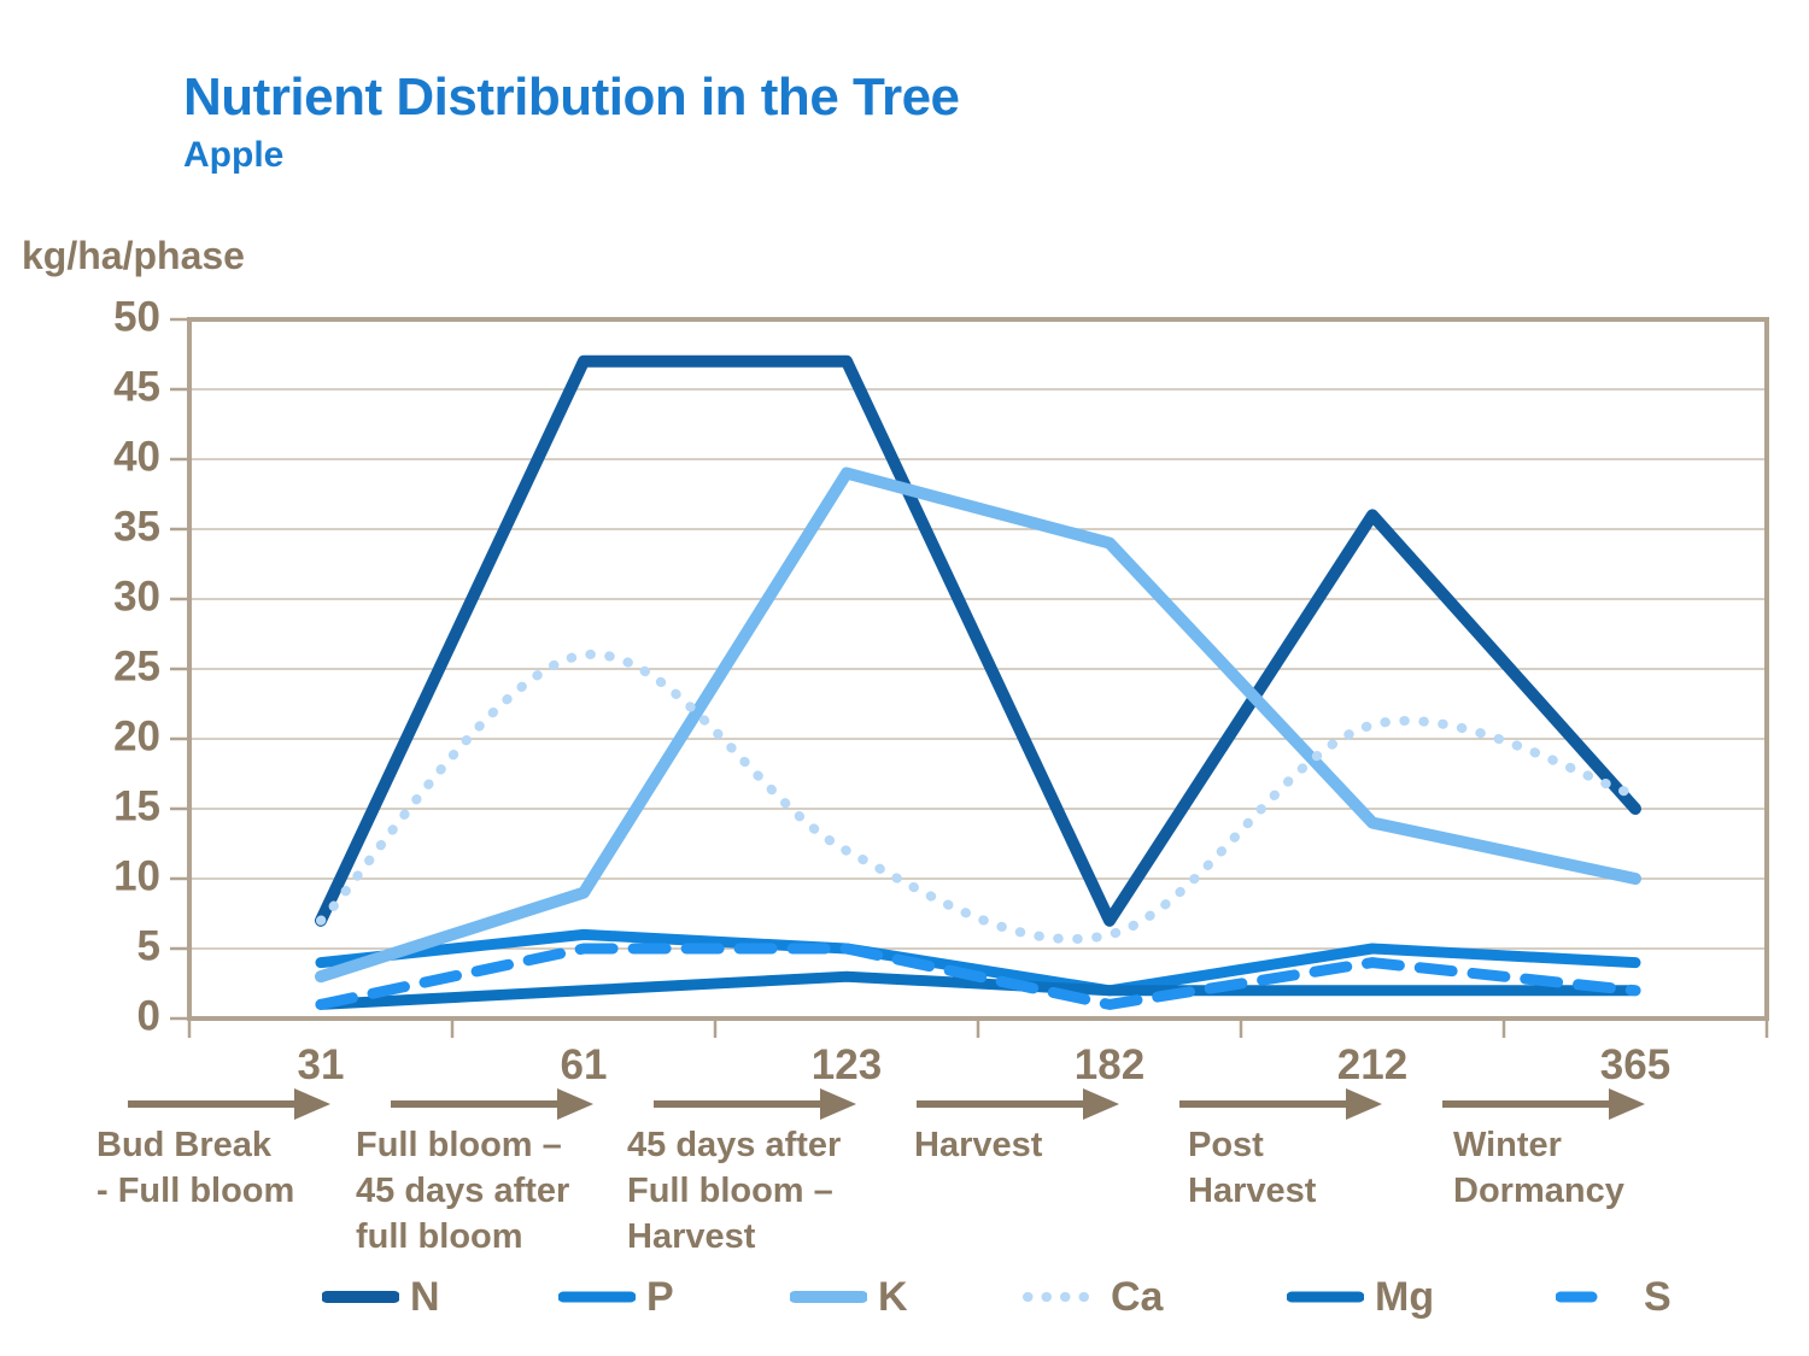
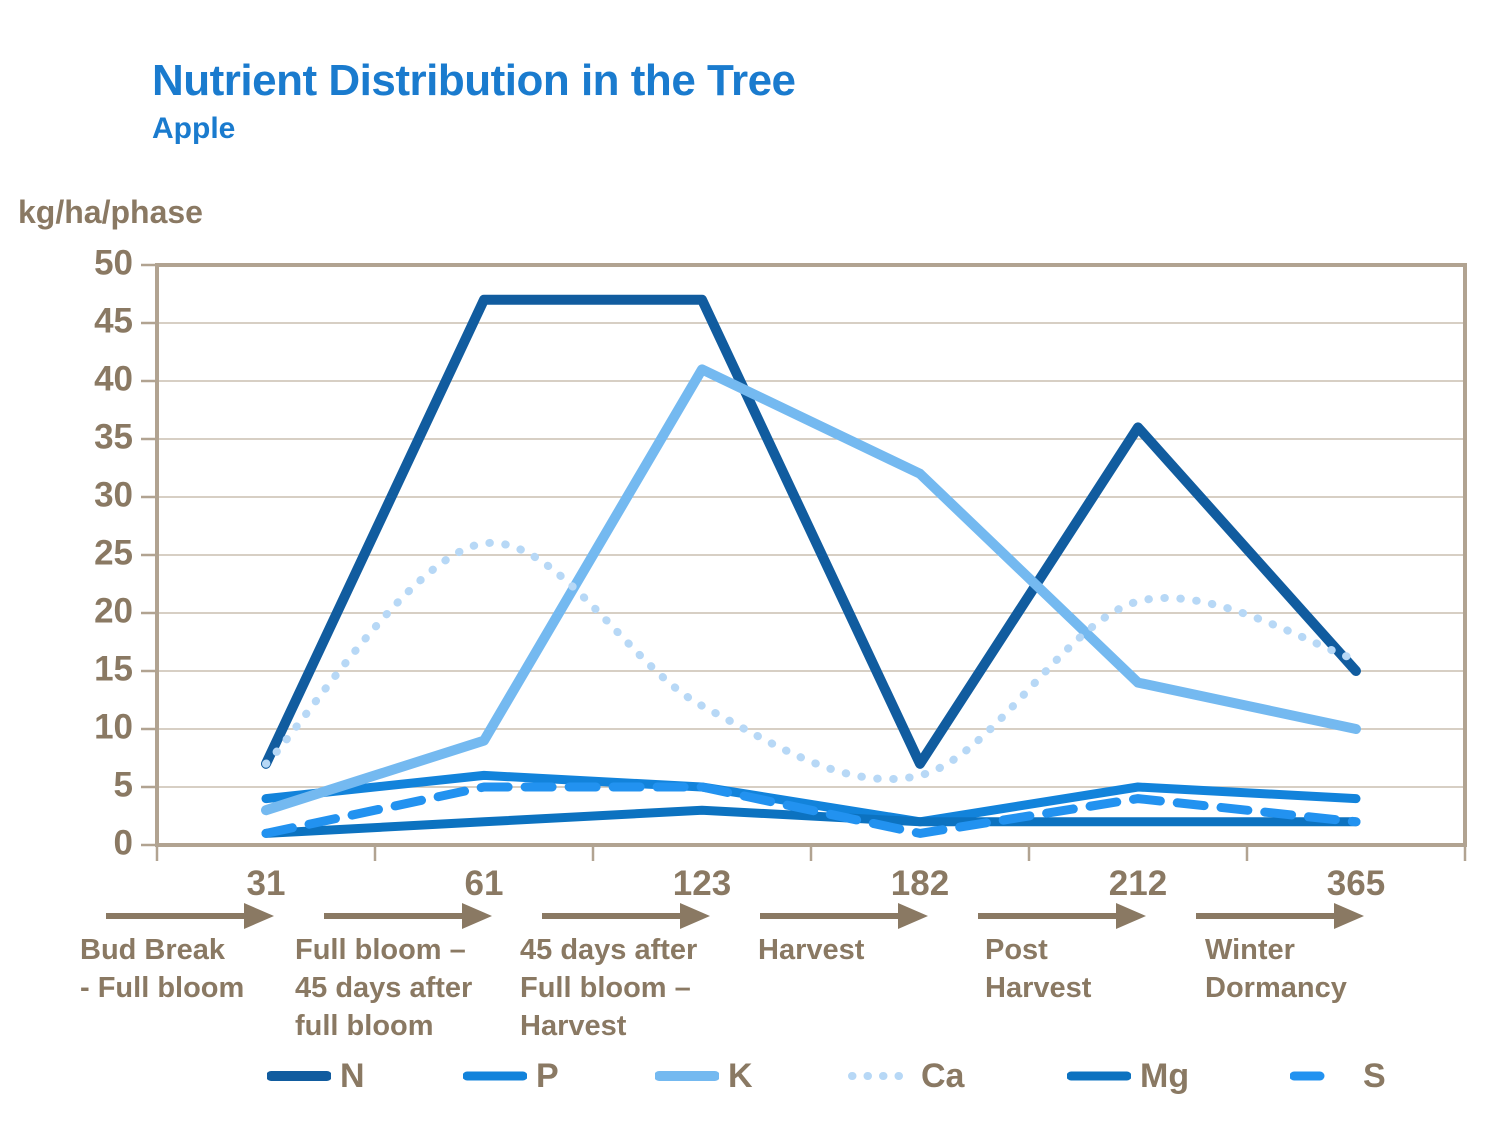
K/123: 39 -> 41
K/182: 34 -> 32
